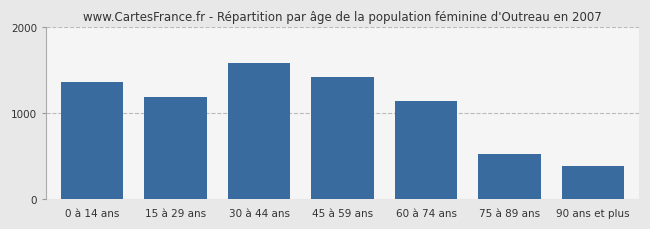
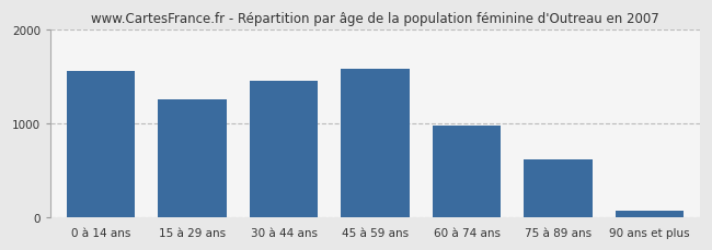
0 à 14 ans: 1360 -> 1550
15 à 29 ans: 1180 -> 1250
30 à 44 ans: 1580 -> 1450
45 à 59 ans: 1420 -> 1580
60 à 74 ans: 1140 -> 980
75 à 89 ans: 520 -> 620
90 ans et plus: 380 -> 70
